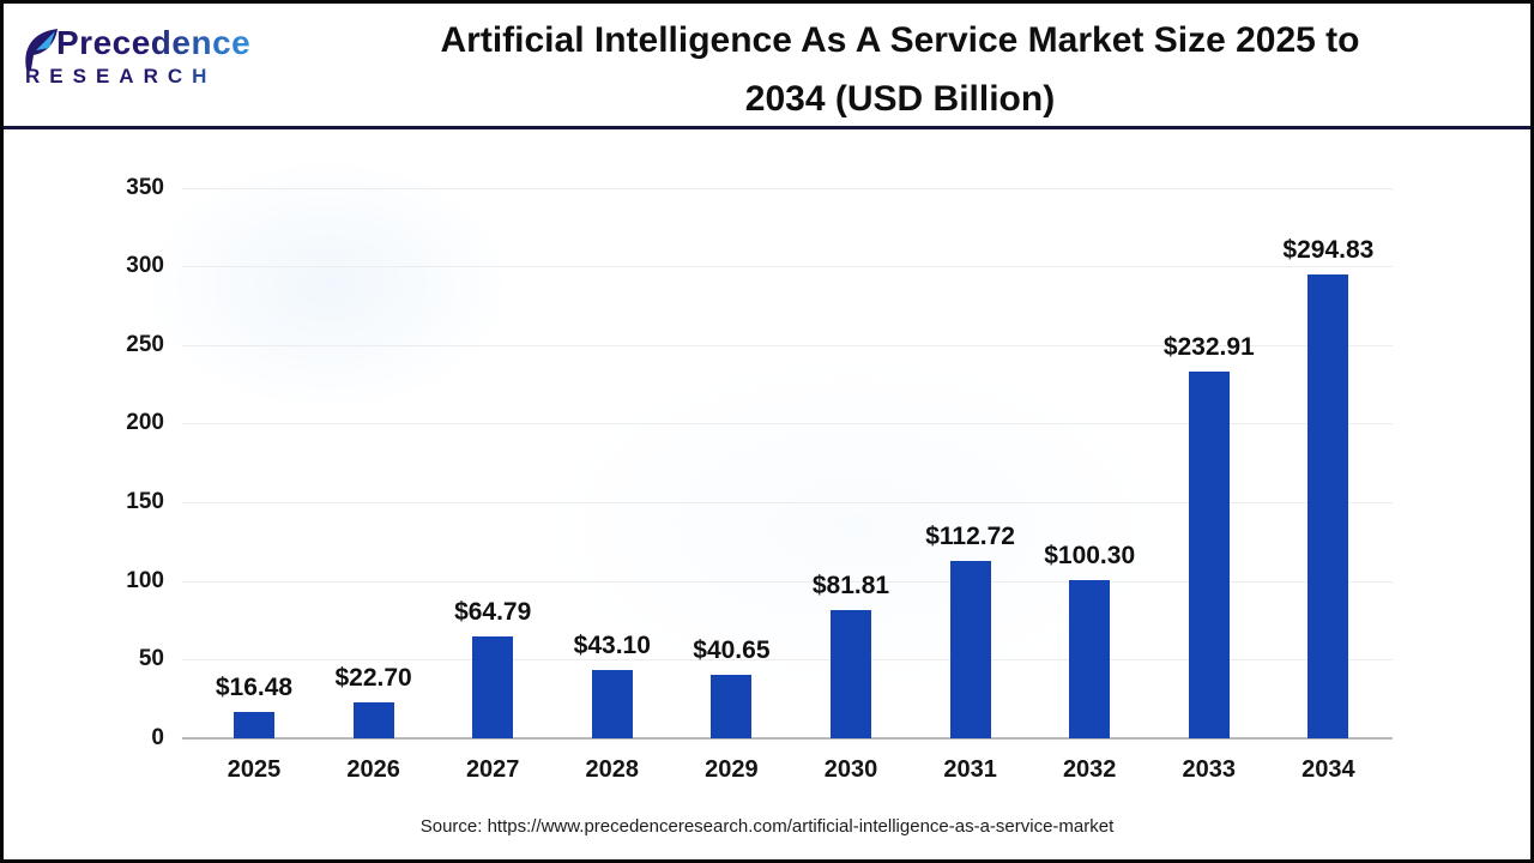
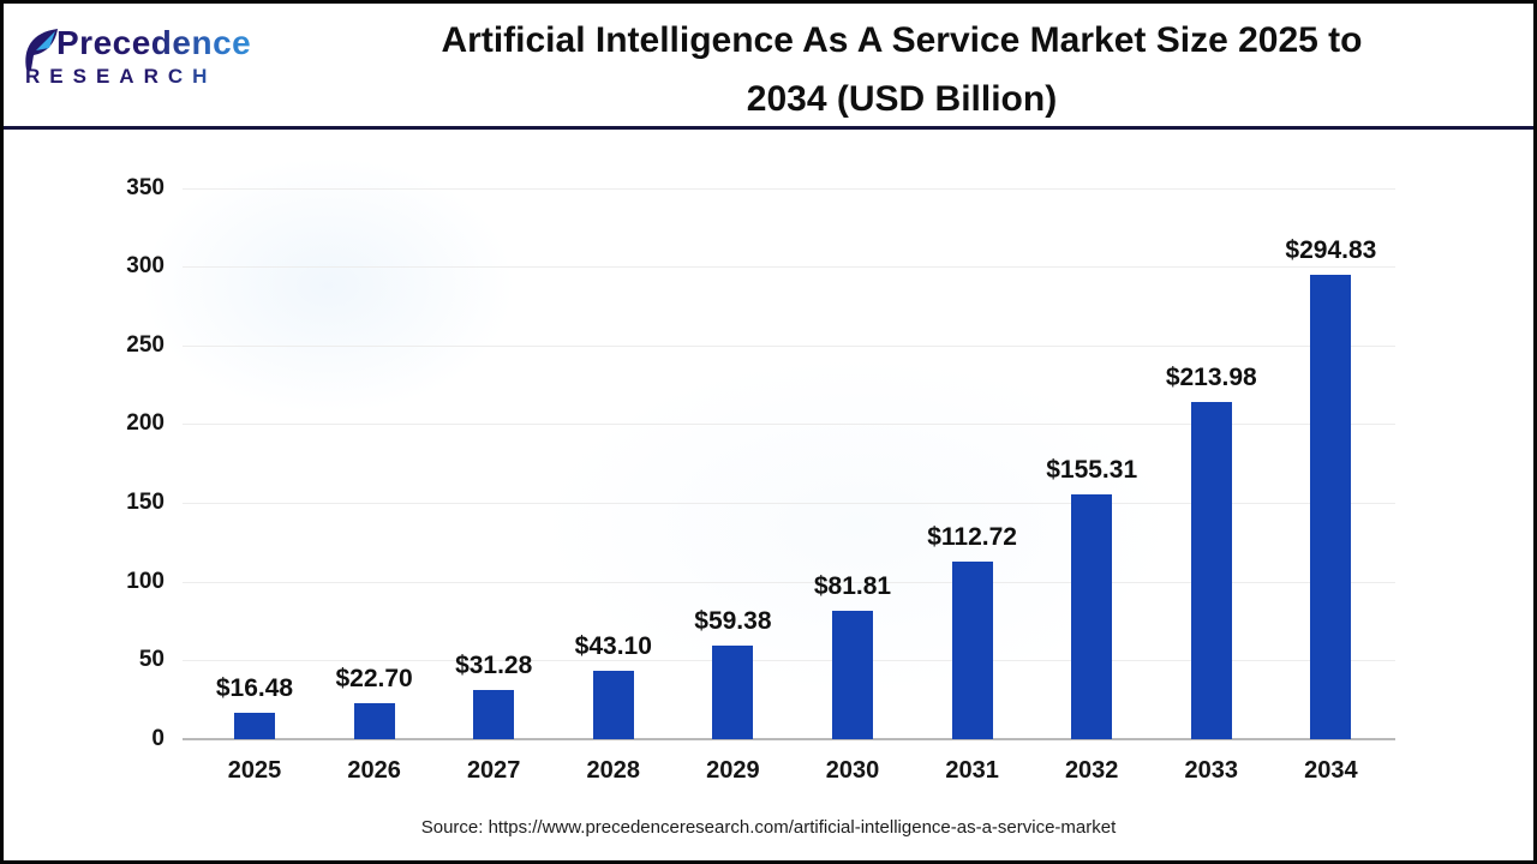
2027: $64.79 -> $31.28
2029: $40.65 -> $59.38
2032: $100.30 -> $155.31
2033: $232.91 -> $213.98
